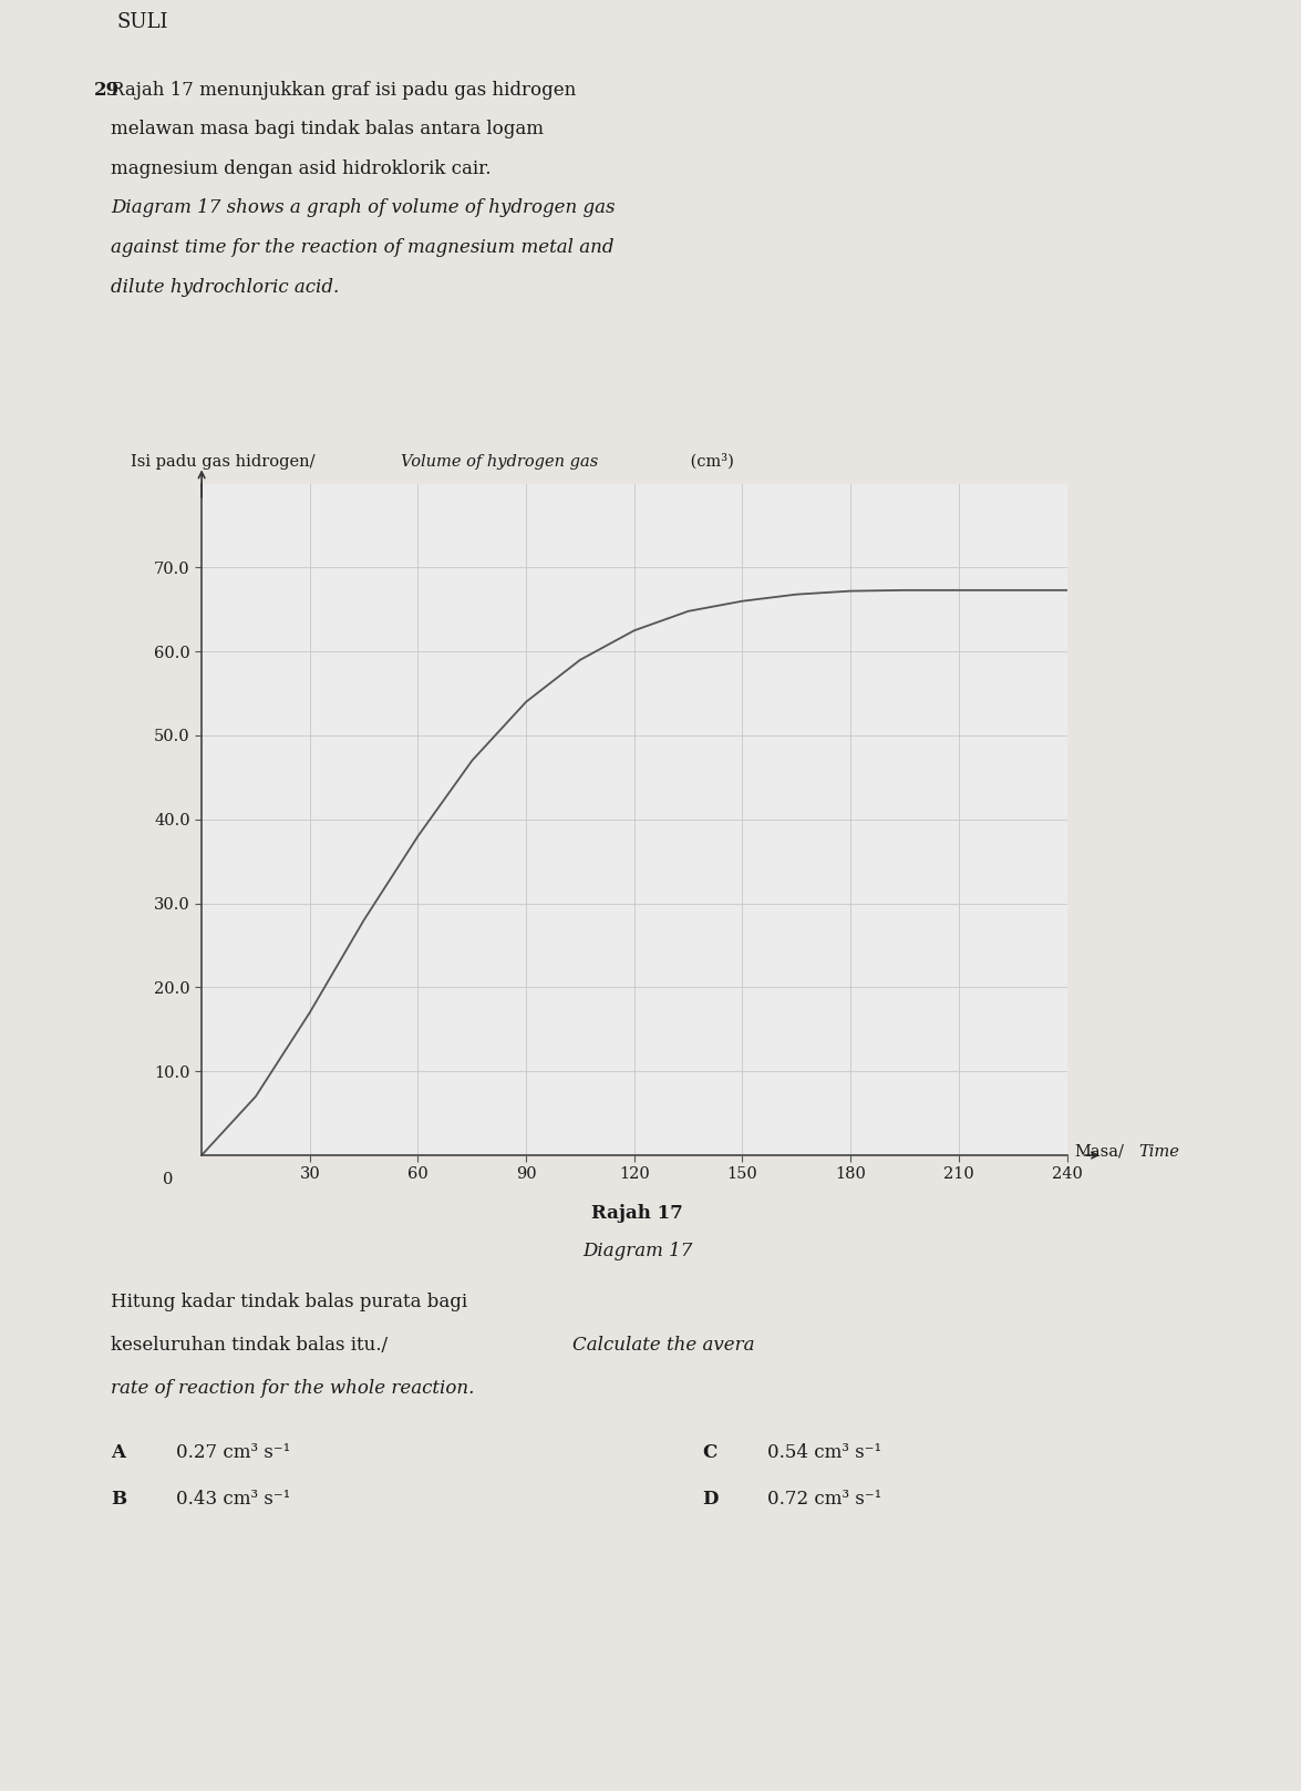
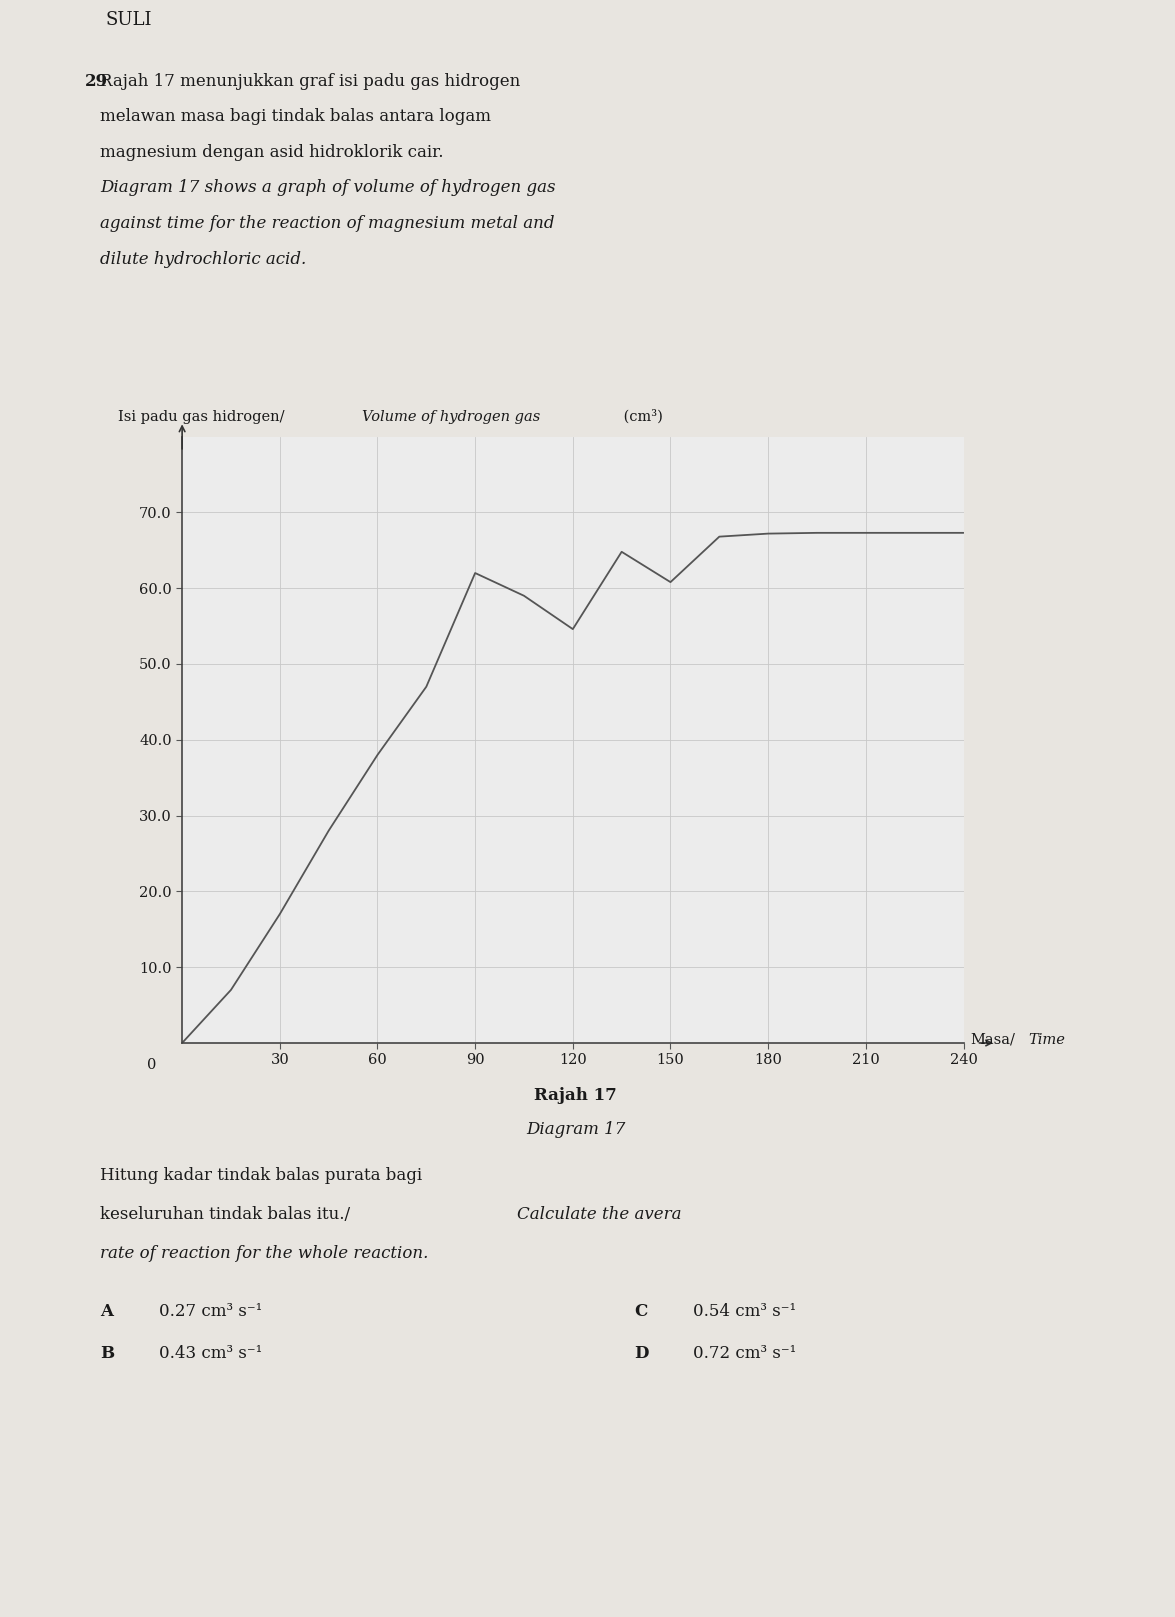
90: 54.0 -> 62.0
120: 62.5 -> 54.6
150: 66.0 -> 60.8
